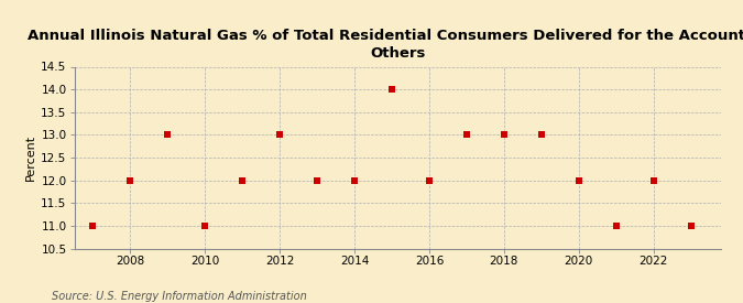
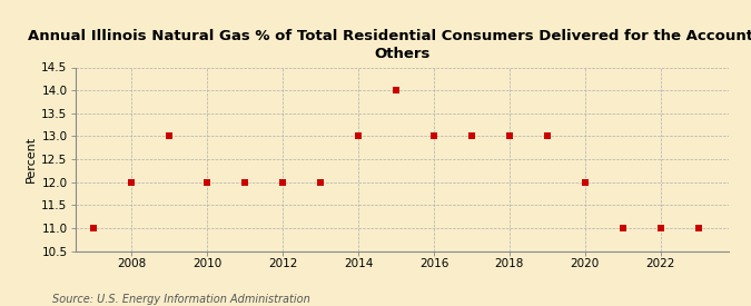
2010: 11 -> 12
2012: 13 -> 12
2014: 12 -> 13
2016: 12 -> 13
2022: 12 -> 11
